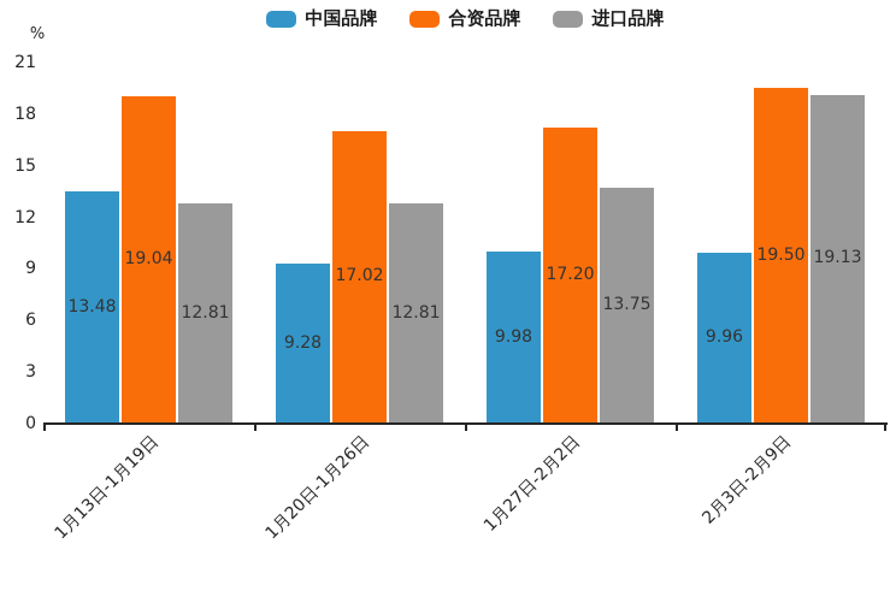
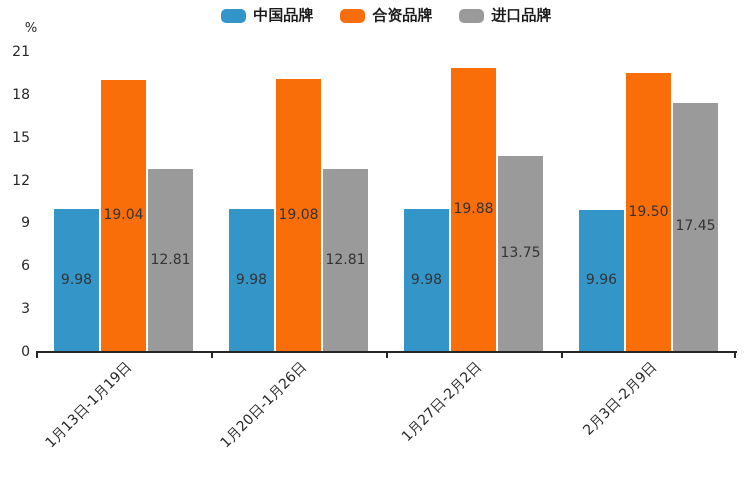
中国品牌/1月13日-1月19日: 13.48 -> 9.98
中国品牌/1月20日-1月26日: 9.28 -> 9.98
合资品牌/1月20日-1月26日: 17.02 -> 19.08
合资品牌/1月27日-2月2日: 17.20 -> 19.88
进口品牌/2月3日-2月9日: 19.13 -> 17.45
